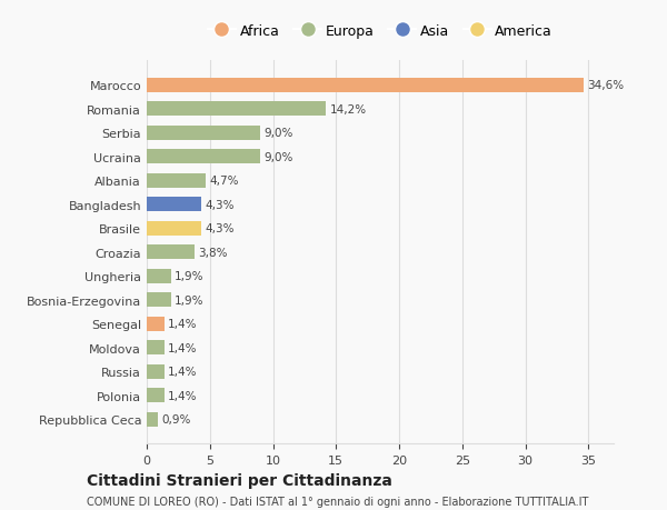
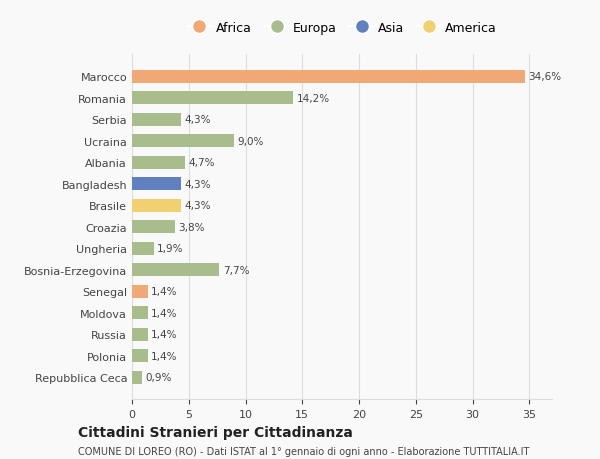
Serbia: 9,0% -> 4,3%
Bosnia-Erzegovina: 1,9% -> 7,7%
